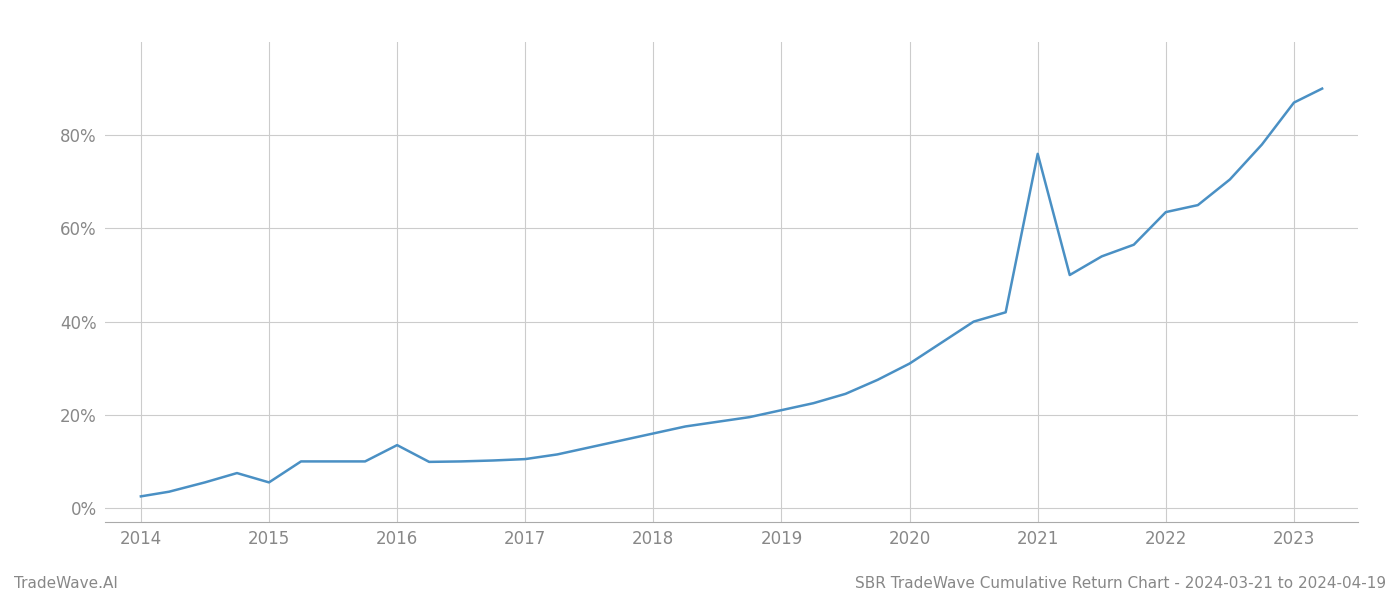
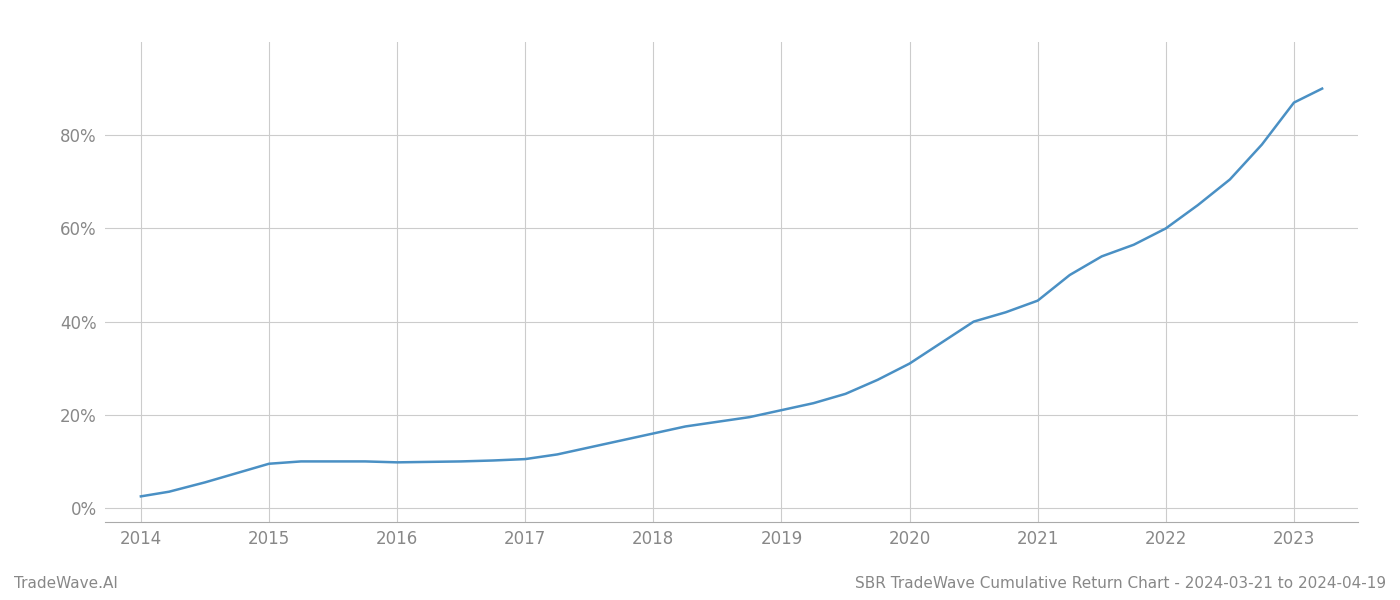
2015: 5.5% -> 9.5%
2016: 13.5% -> 9.8%
2021: 76.0% -> 44.5%
2022: 63.5% -> 60.0%
